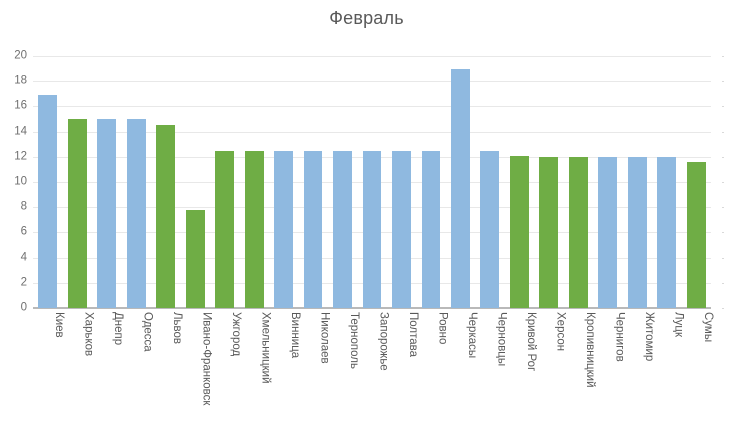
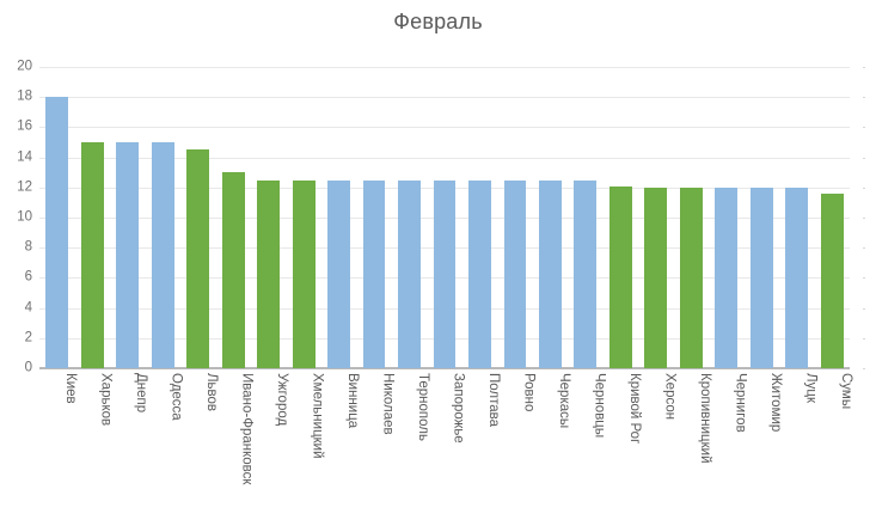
Киев: 16.9 -> 18.0
Ивано-Франковск: 7.8 -> 13.0
Черкасы: 19.0 -> 12.5
